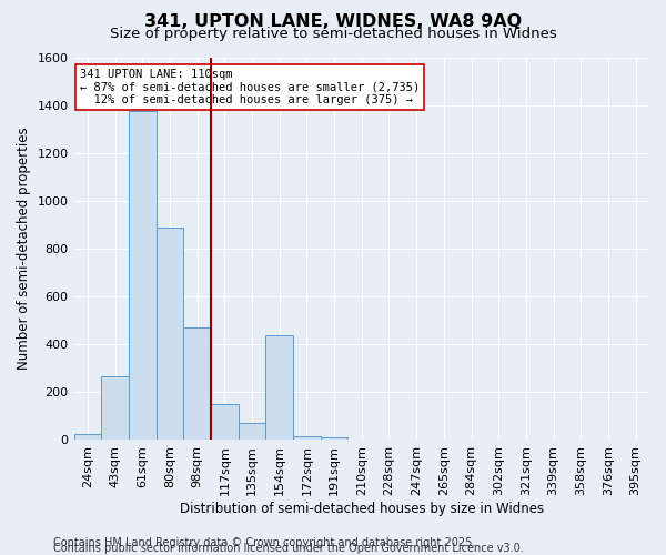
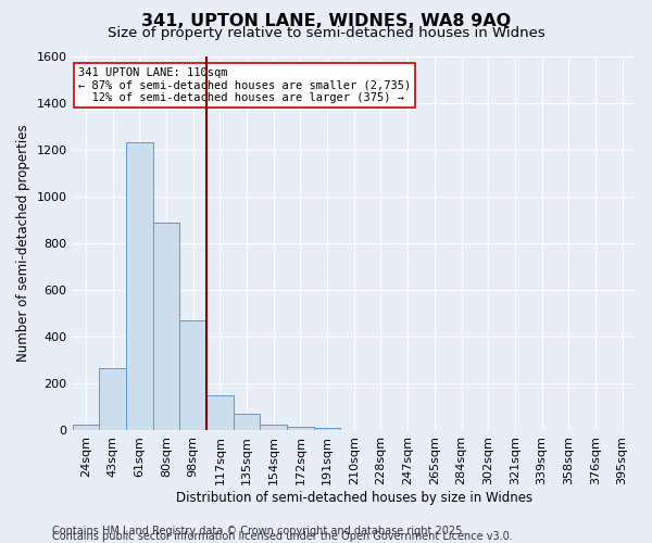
61sqm: 1375 -> 1230
154sqm: 440 -> 25
